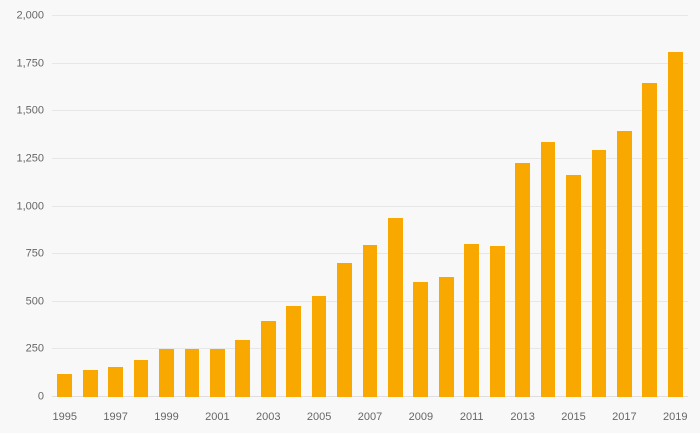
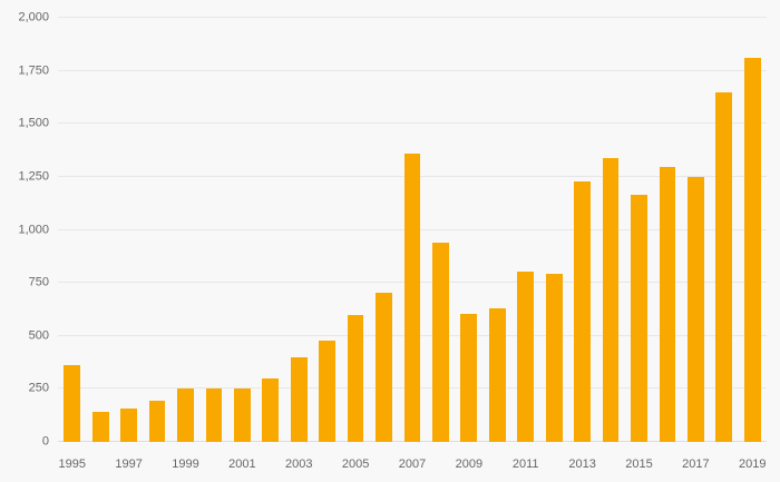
1995: 120 -> 360
2005: 530 -> 600
2007: 800 -> 1360
2017: 1400 -> 1250
